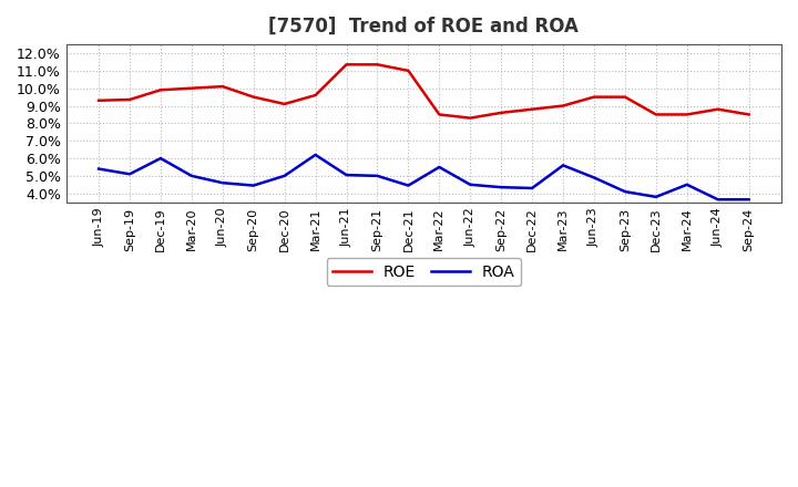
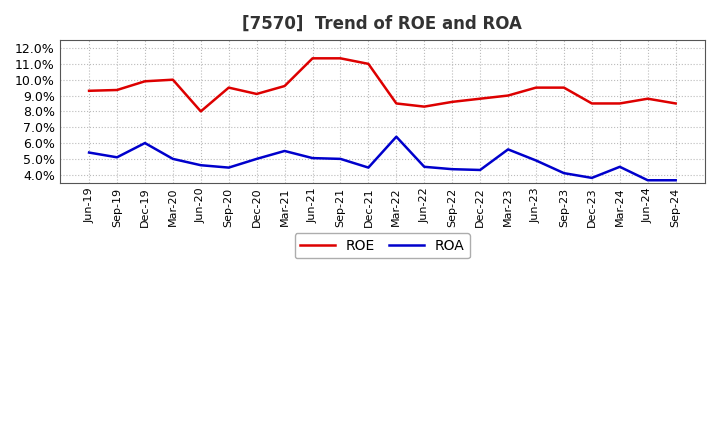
ROE/Jun-20: 10.1% -> 8.0%
ROA/Mar-21: 6.2% -> 5.5%
ROA/Mar-22: 5.5% -> 6.4%
